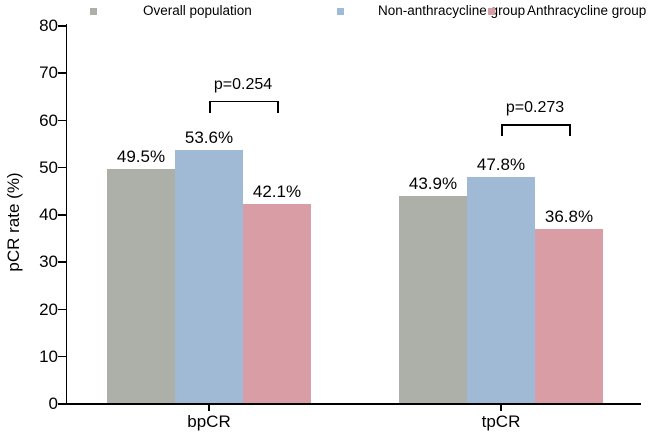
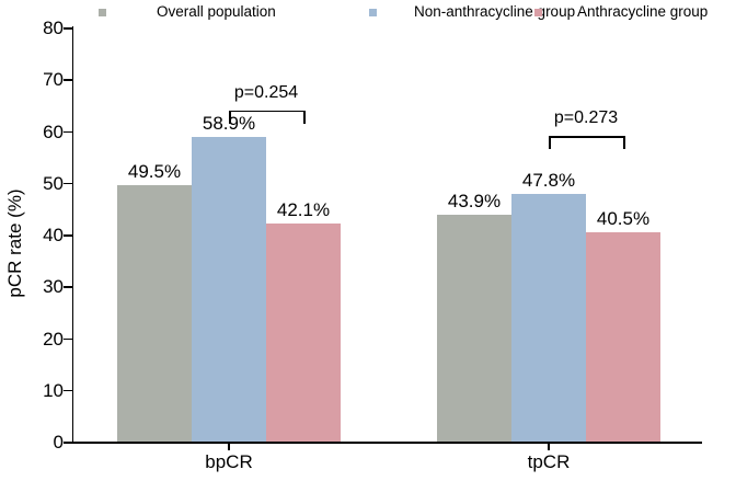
Non-anthracycline group/bpCR: 53.6% -> 58.9%
Anthracycline group/tpCR: 36.8% -> 40.5%
